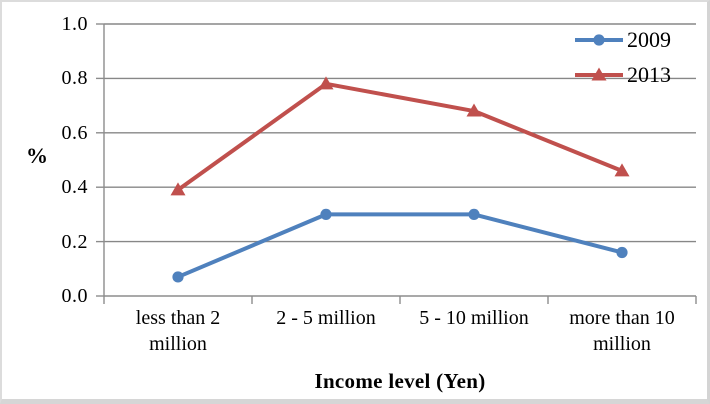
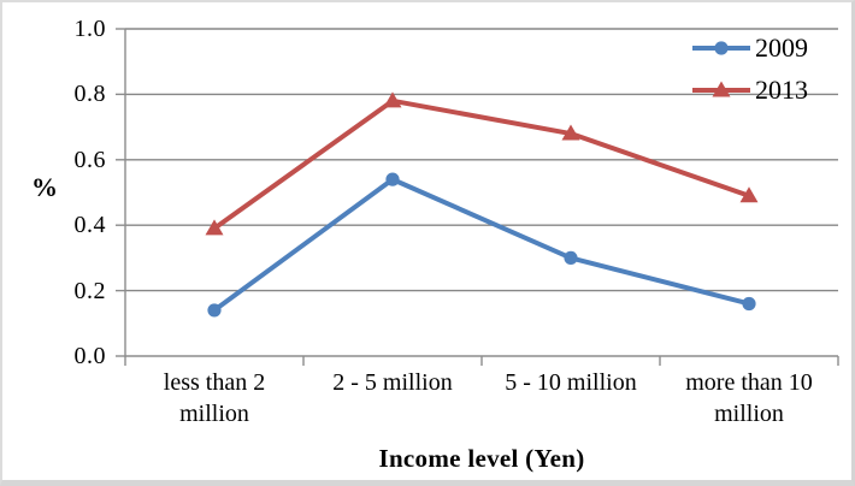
2009/less than 2 million: 0.07 -> 0.14
2009/2 - 5 million: 0.30 -> 0.54
2013/more than 10 million: 0.46 -> 0.49
